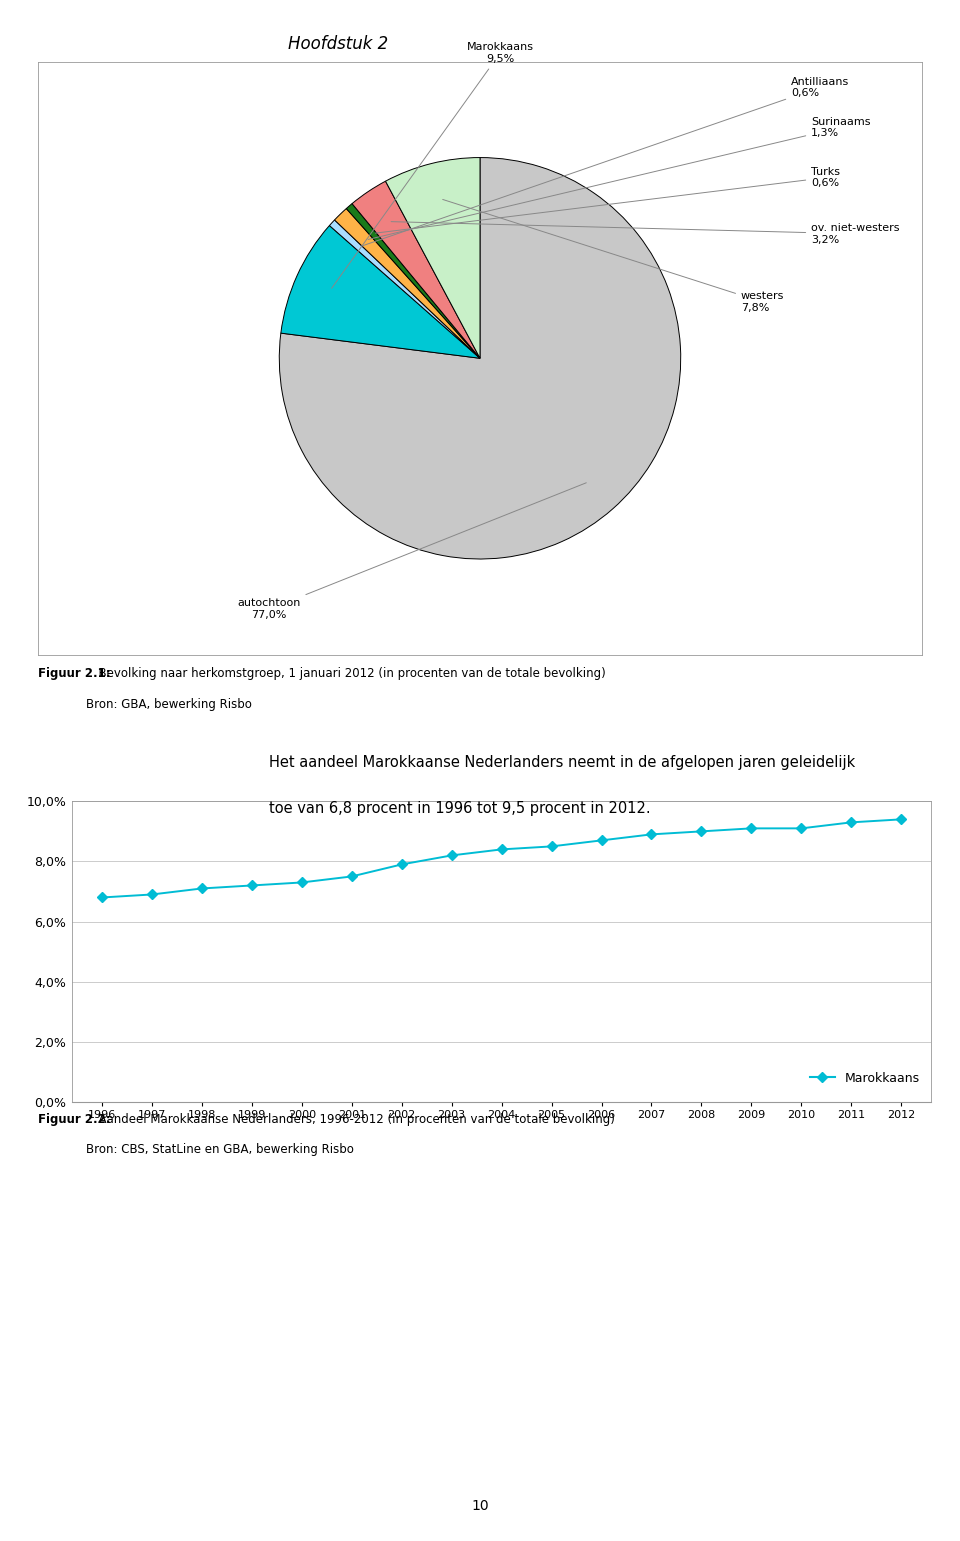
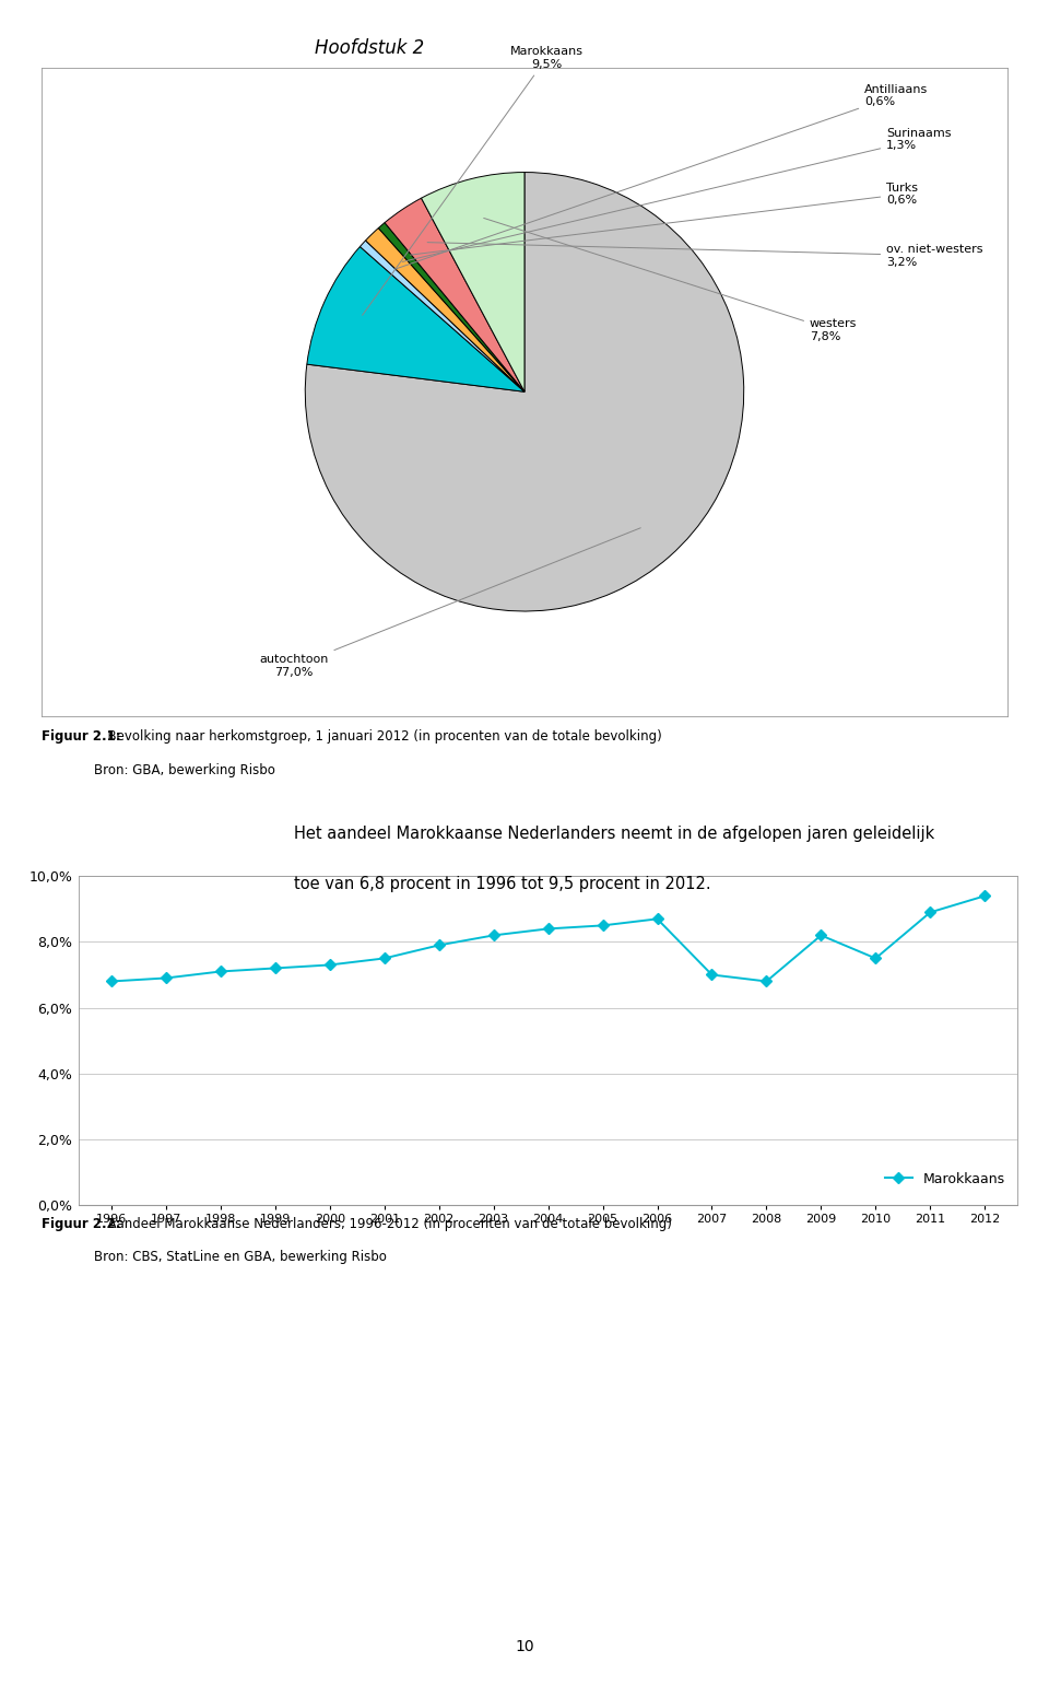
2007: 8,9% -> 7,0%
2008: 9,0% -> 6,8%
2009: 9,1% -> 8,2%
2010: 9,1% -> 7,5%
2011: 9,3% -> 8,9%
